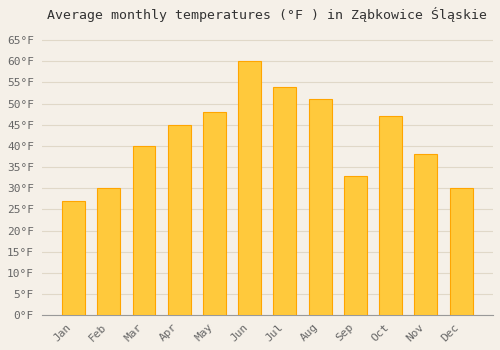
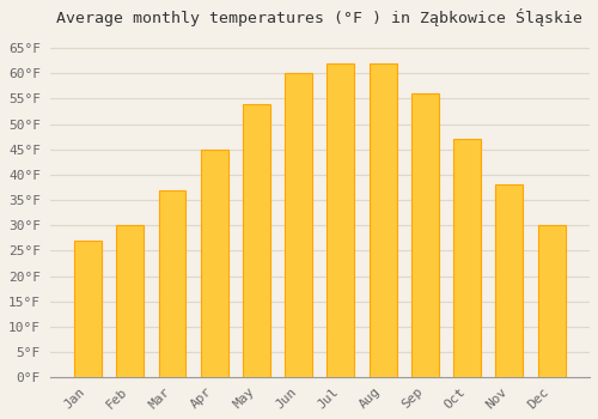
Mar: 40°F -> 37°F
May: 48°F -> 54°F
Jul: 54°F -> 62°F
Aug: 51°F -> 62°F
Sep: 33°F -> 56°F
